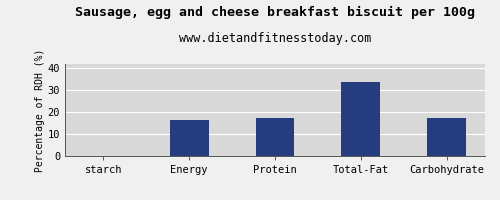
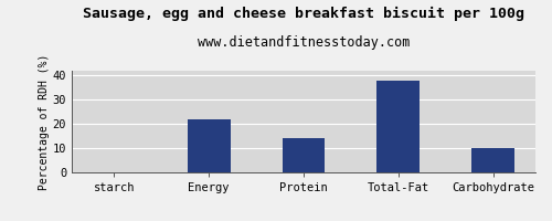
Energy: 16.3 -> 22.0
Protein: 17.2 -> 14.0
Total-Fat: 34.0 -> 38.0
Carbohydrate: 17.2 -> 10.0
